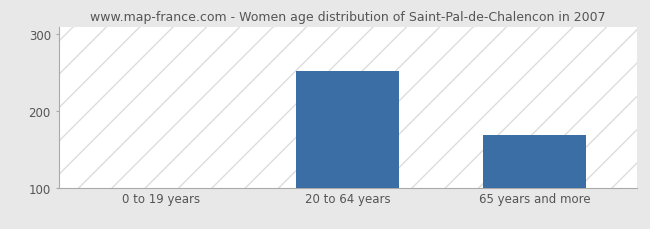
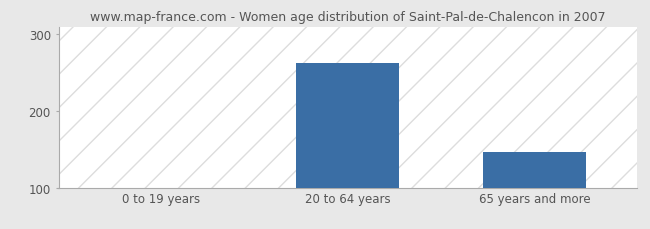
20 to 64 years: 252 -> 262
65 years and more: 168 -> 146
